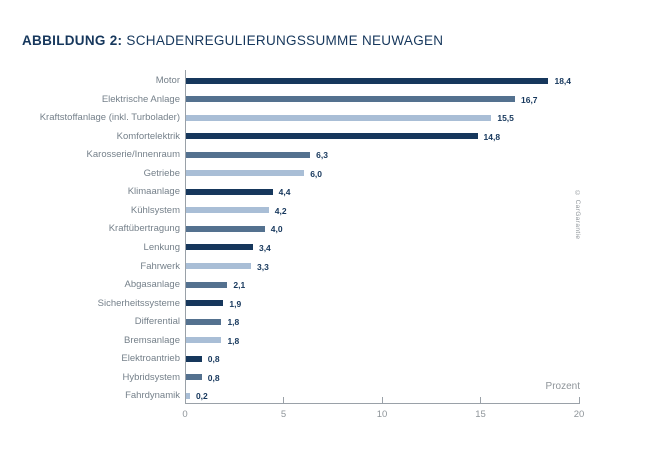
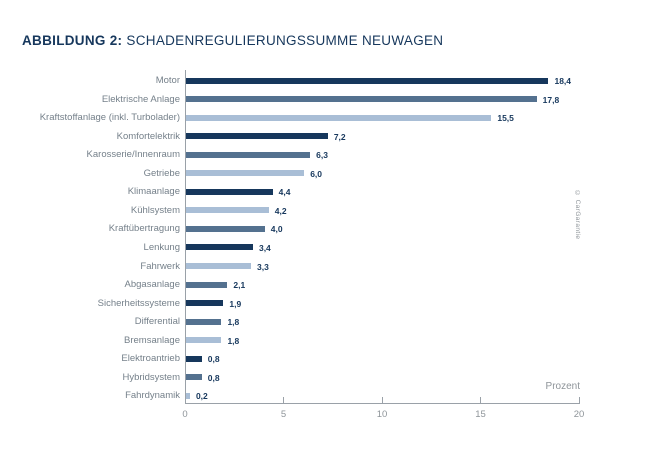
Elektrische Anlage: 16,7 -> 17,8
Komfortelektrik: 14,8 -> 7,2
